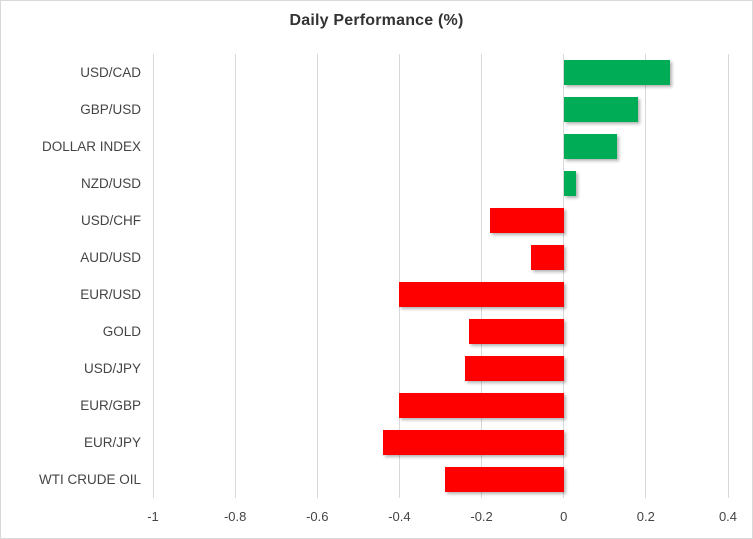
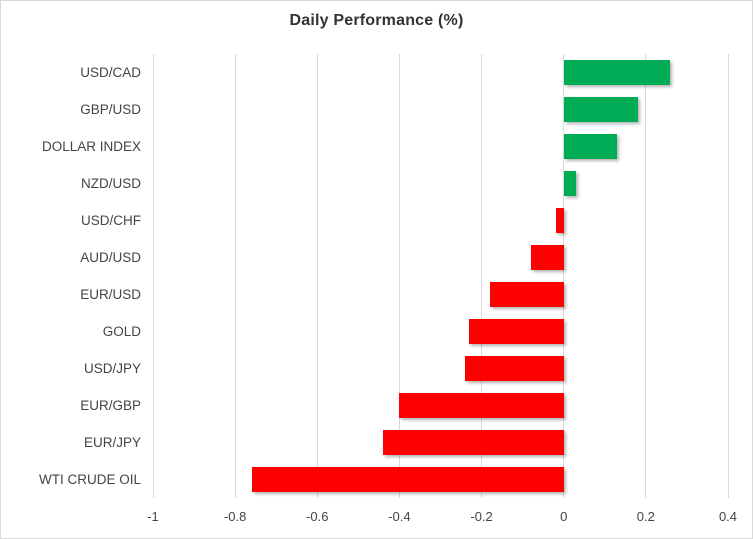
USD/CHF: -0.18 -> -0.02
EUR/USD: -0.40 -> -0.18
WTI CRUDE OIL: -0.29 -> -0.76
